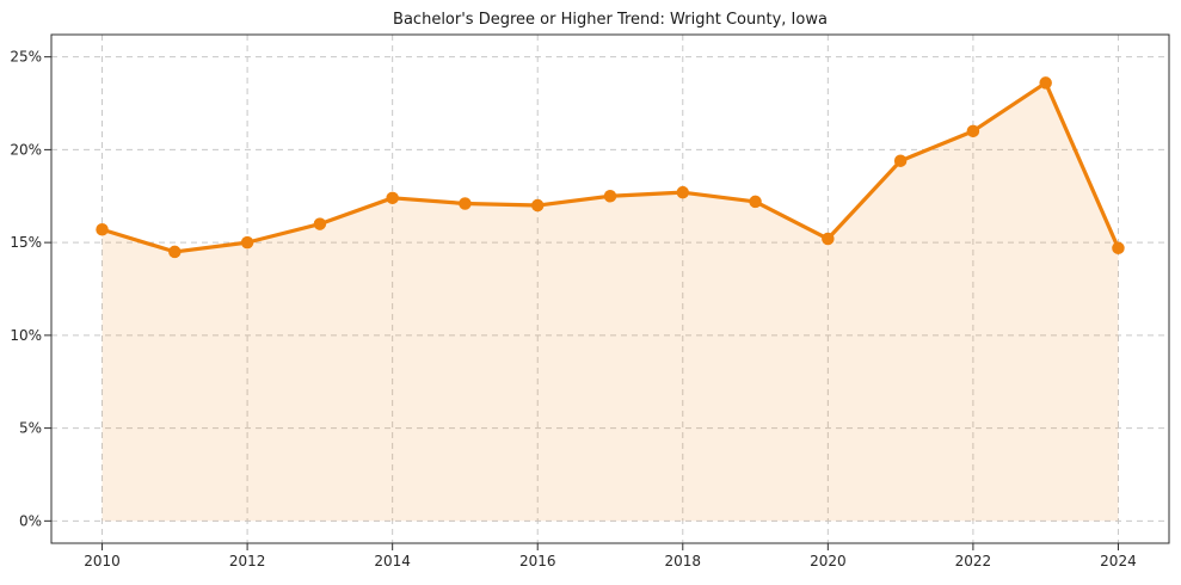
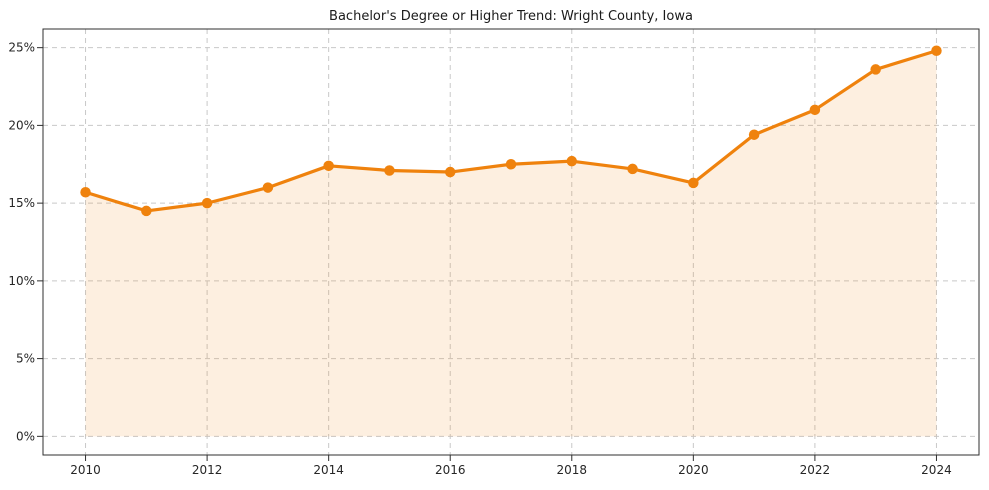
2020: 15.2% -> 16.3%
2024: 14.7% -> 24.8%
